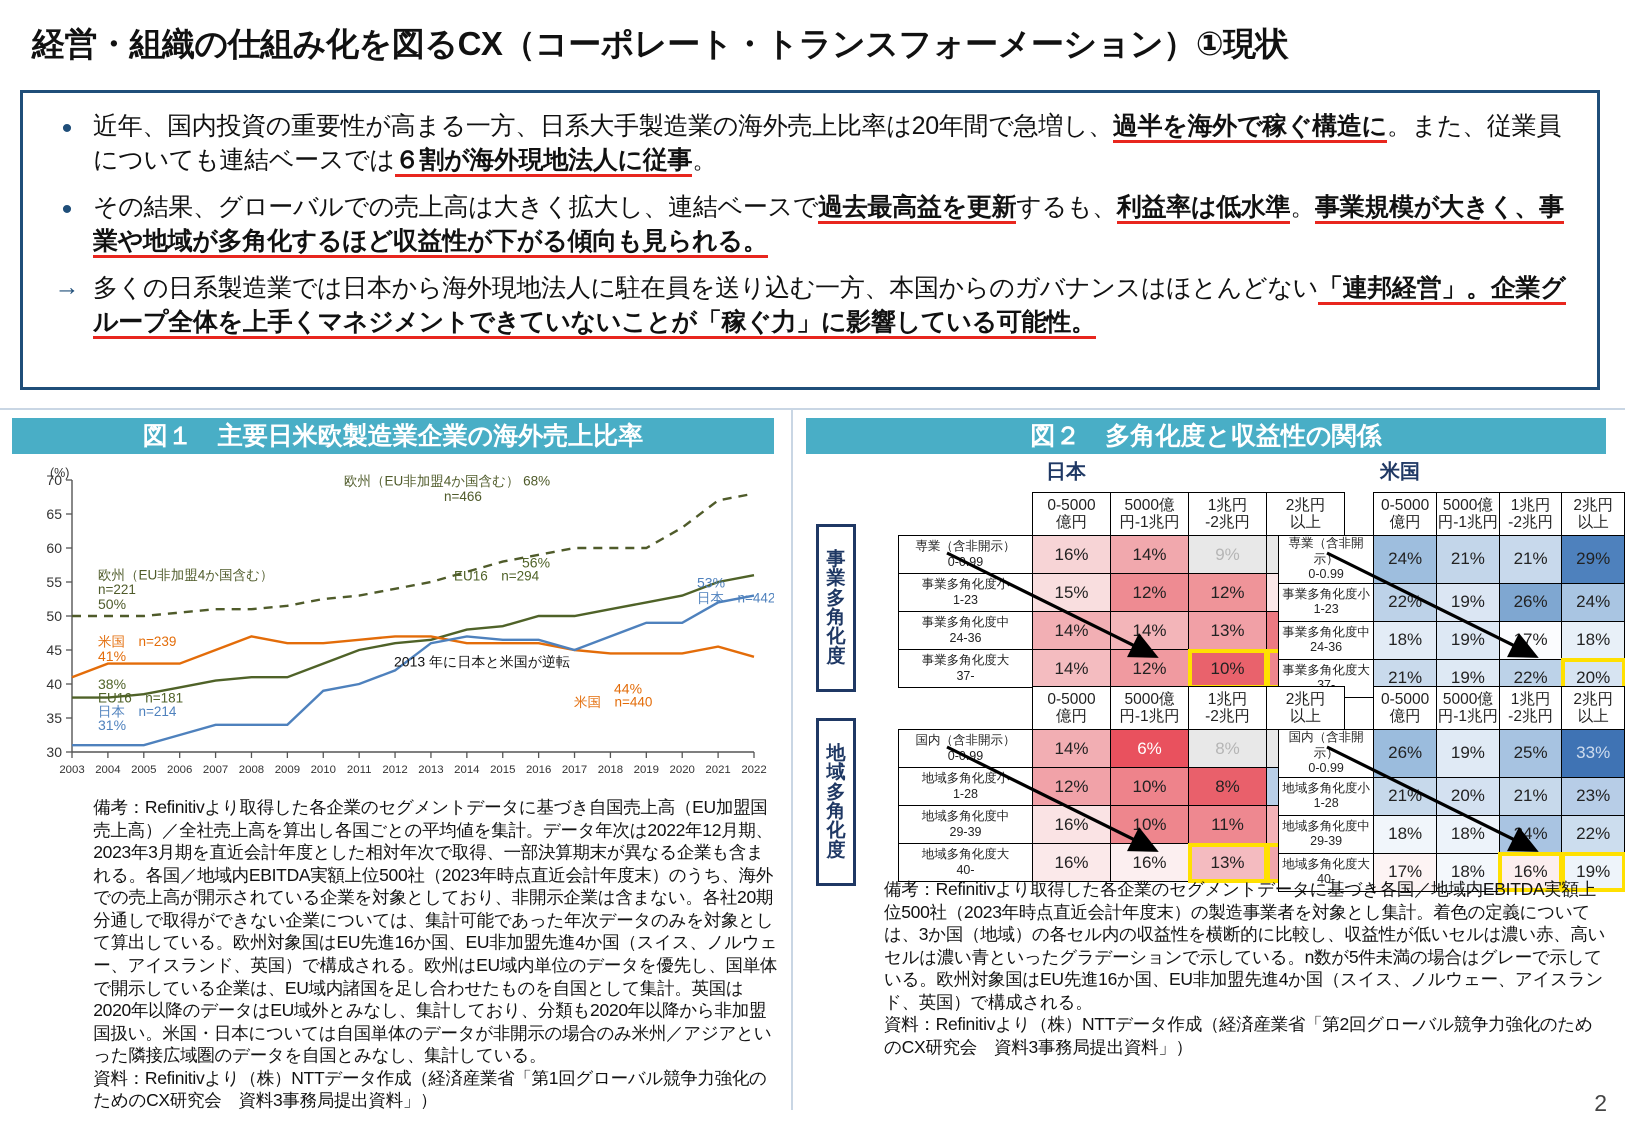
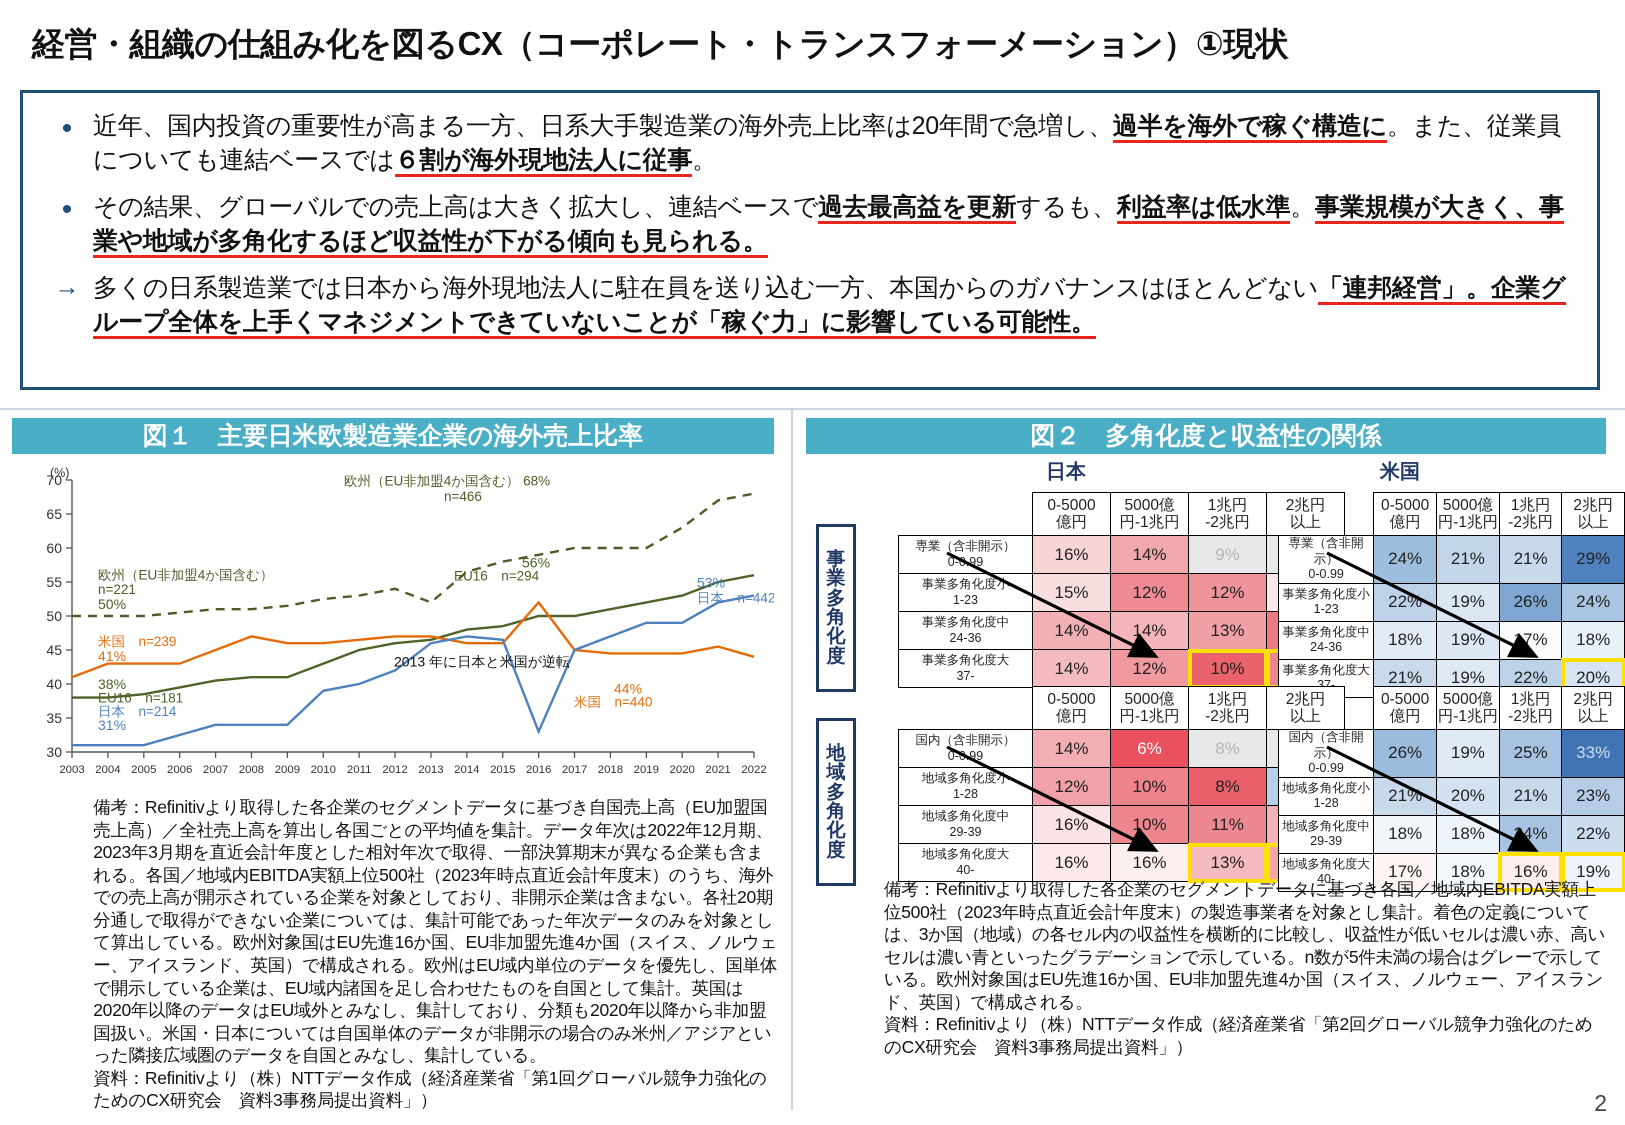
欧州（EU非加盟4か国含む）/2013: 55 -> 52
米国/2016: 46 -> 52
日本/2016: 46 -> 33
